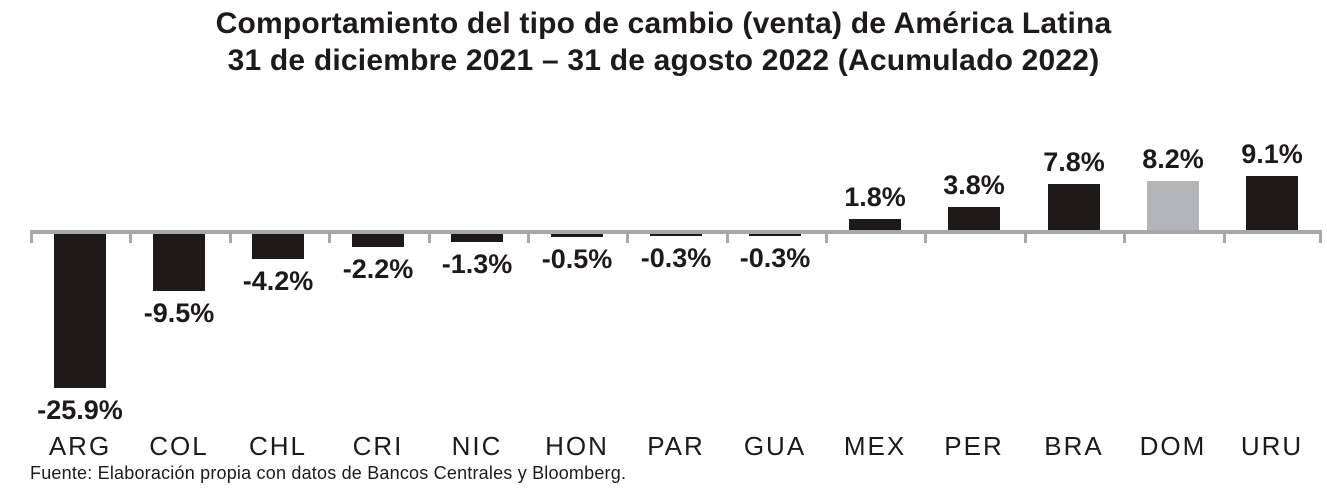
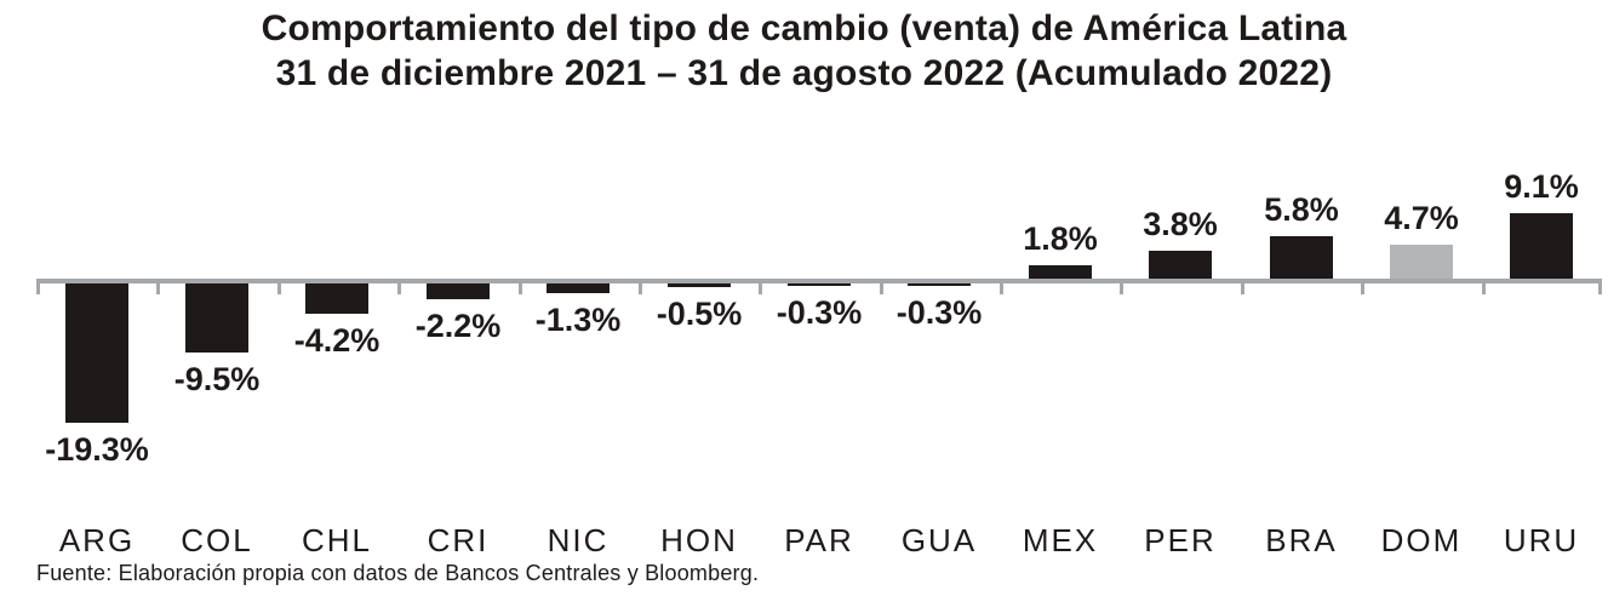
ARG: -25.9% -> -19.3%
BRA: 7.8% -> 5.8%
DOM: 8.2% -> 4.7%
